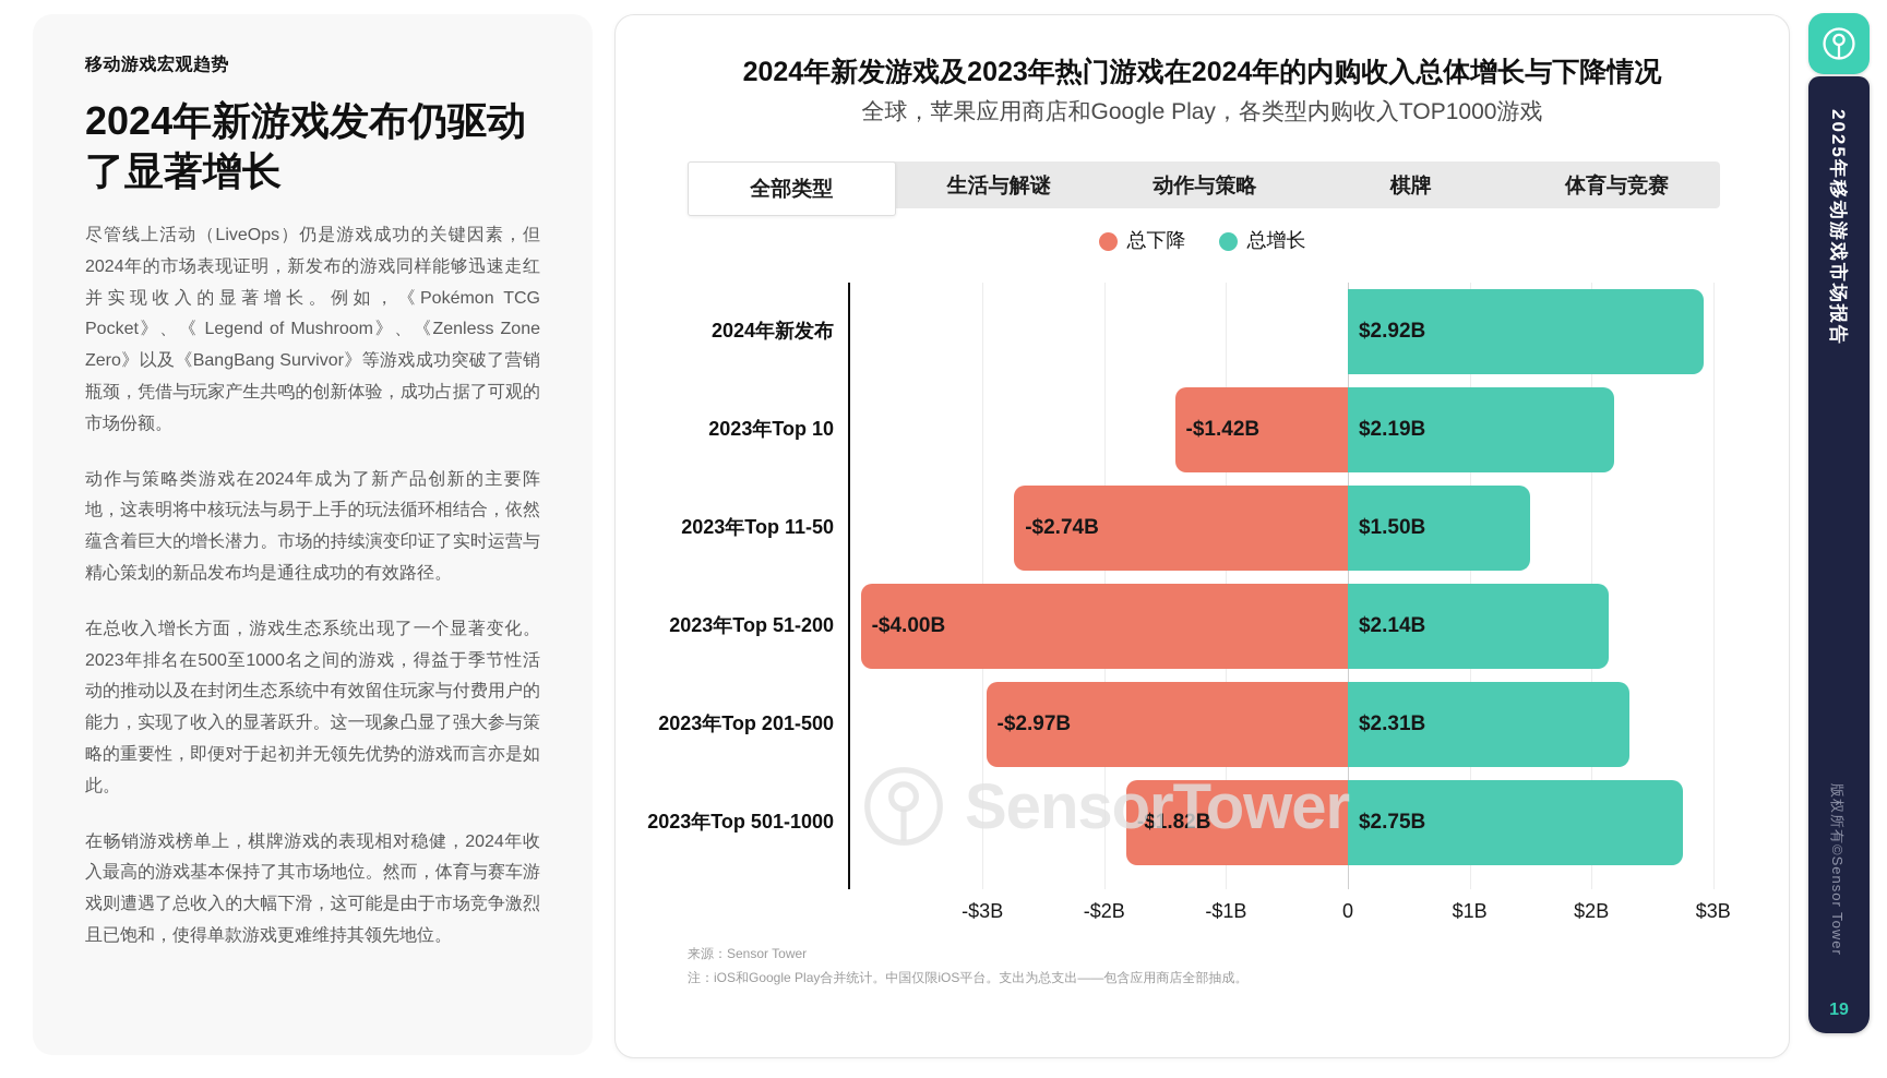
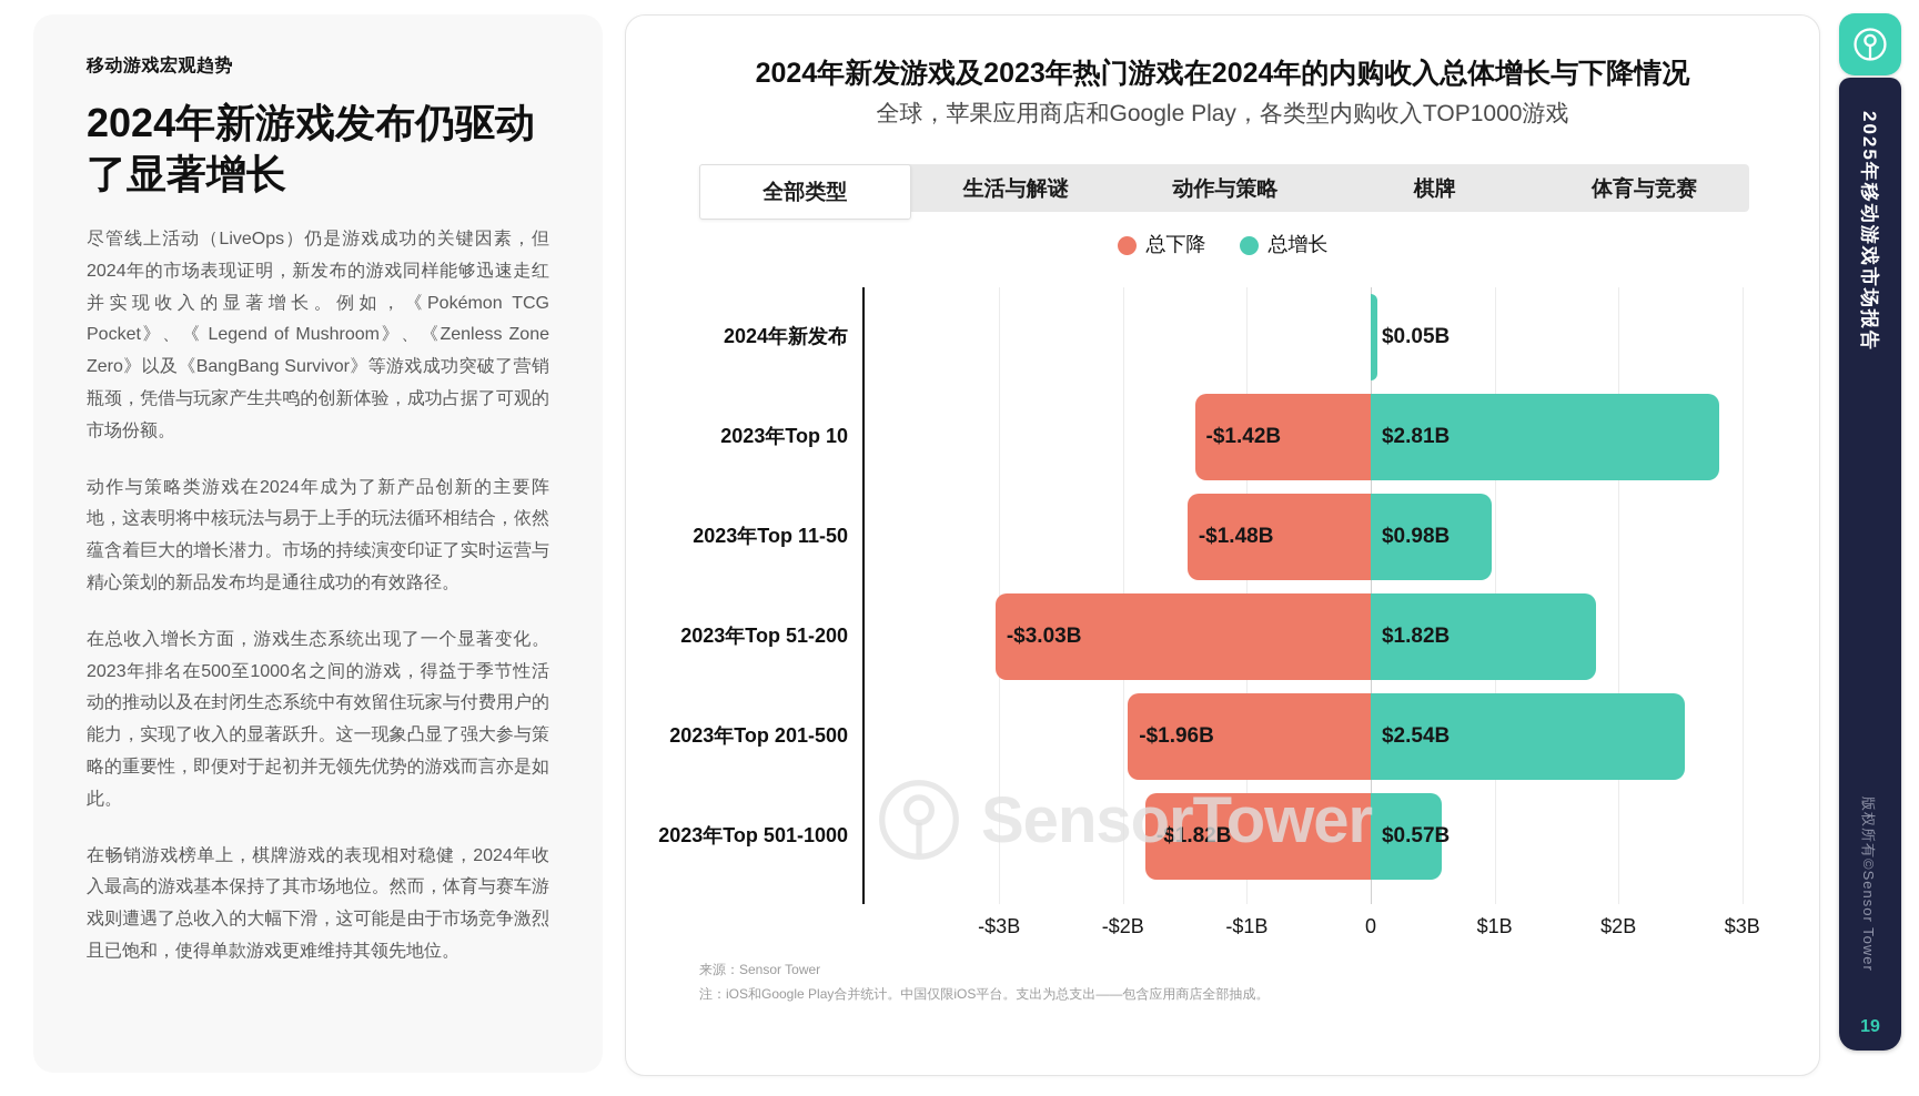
总增长/2024年新发布: $2.92B -> $0.05B
总增长/2023年Top 10: $2.19B -> $2.81B
总下降/2023年Top 11-50: -$2.74B -> -$1.48B
总增长/2023年Top 11-50: $1.50B -> $0.98B
总下降/2023年Top 51-200: -$4.00B -> -$3.03B
总增长/2023年Top 51-200: $2.14B -> $1.82B
总下降/2023年Top 201-500: -$2.97B -> -$1.96B
总增长/2023年Top 201-500: $2.31B -> $2.54B
总增长/2023年Top 501-1000: $2.75B -> $0.57B
